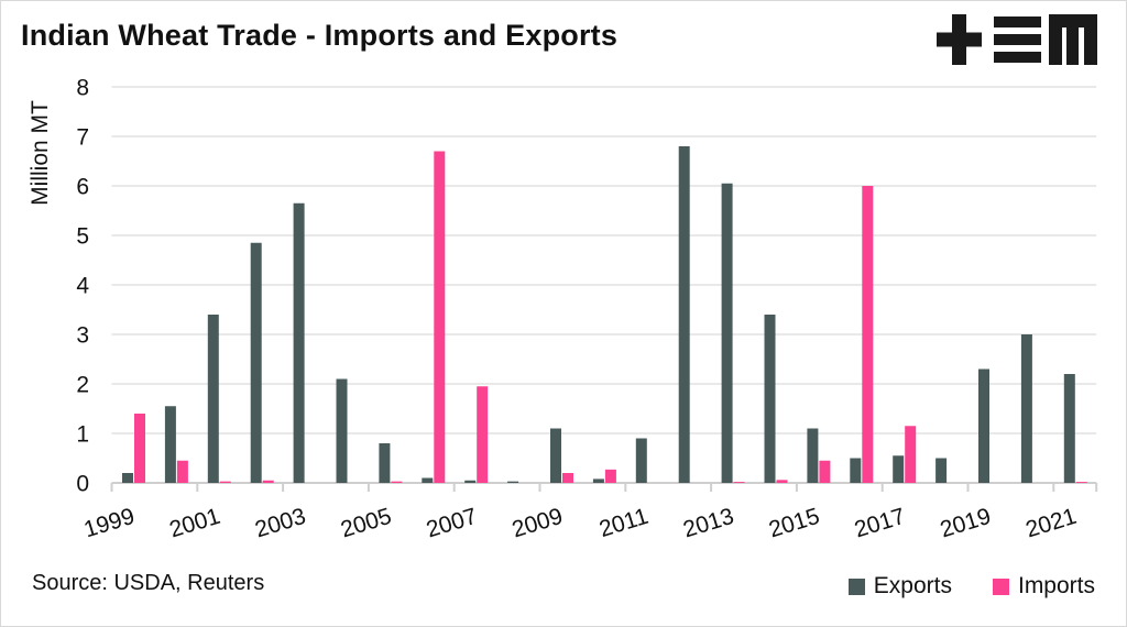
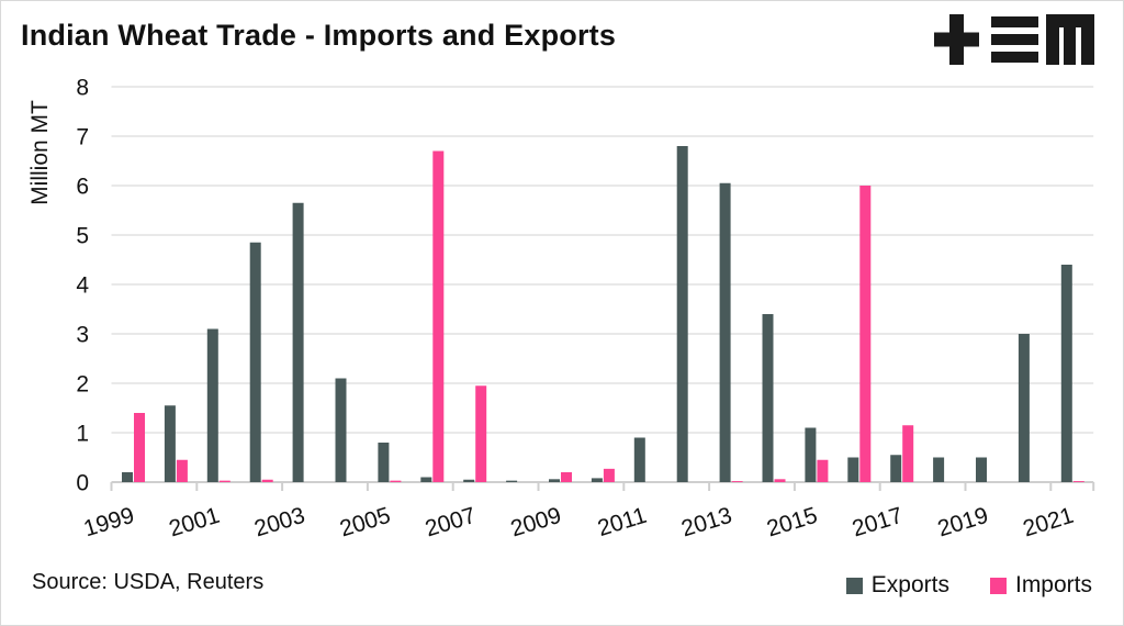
Exports/2001: 3.4 -> 3.1
Exports/2009: 1.1 -> 0.1
Exports/2019: 2.3 -> 0.5
Exports/2021: 2.2 -> 4.4
